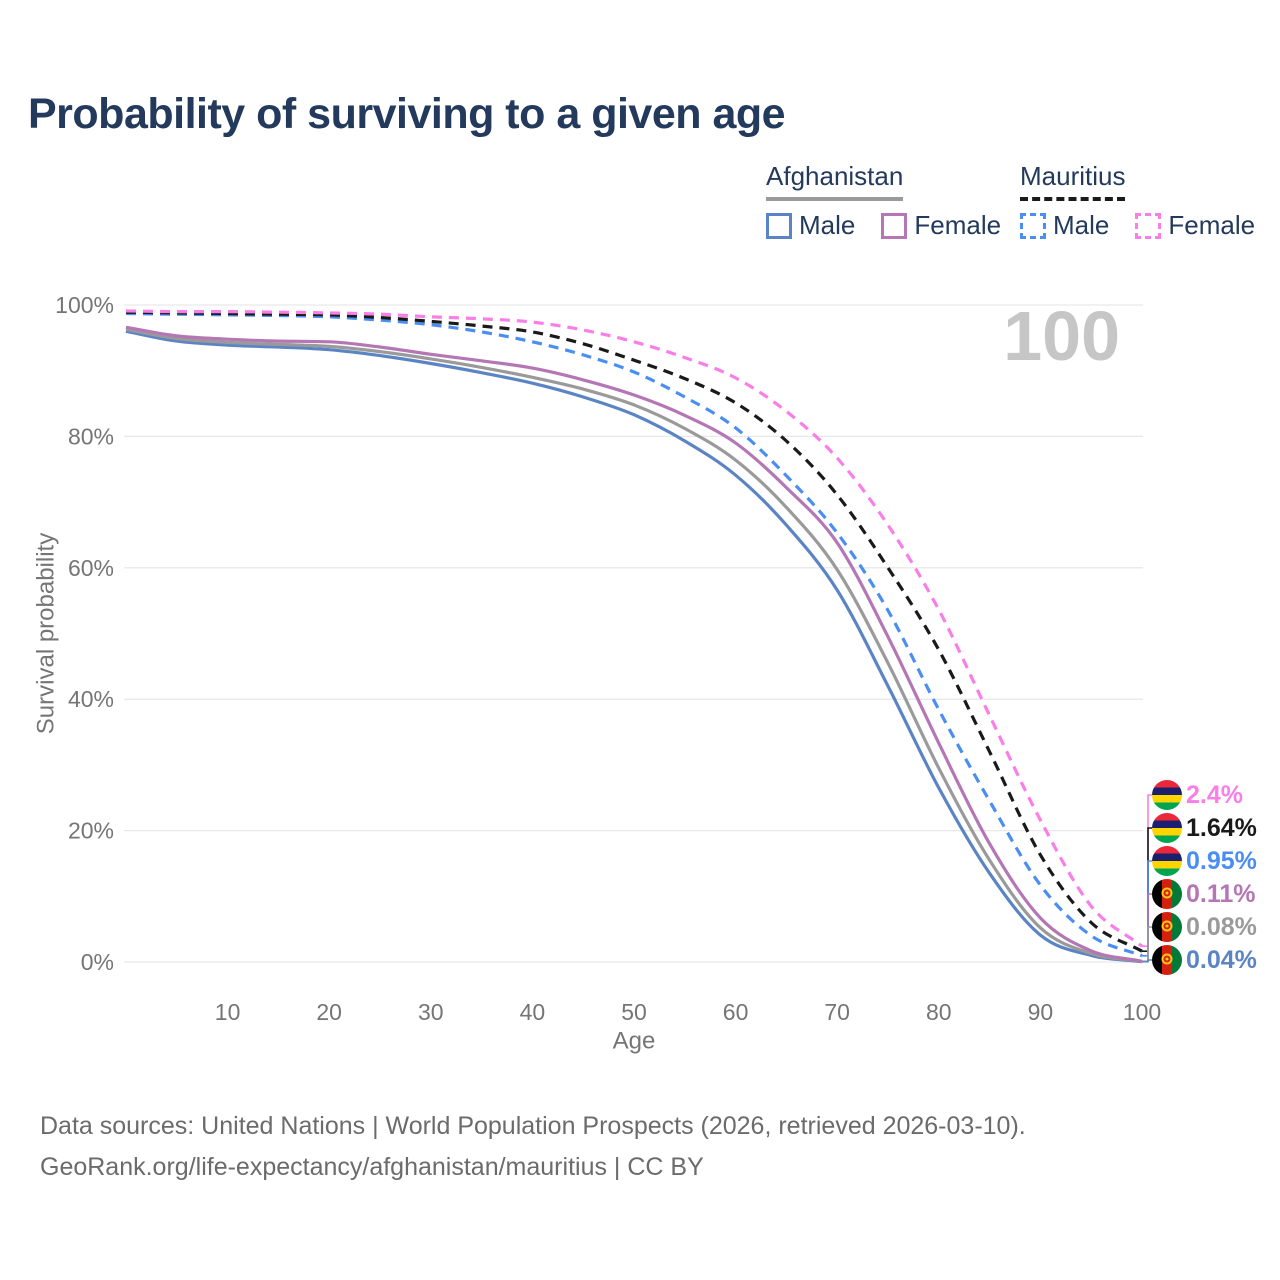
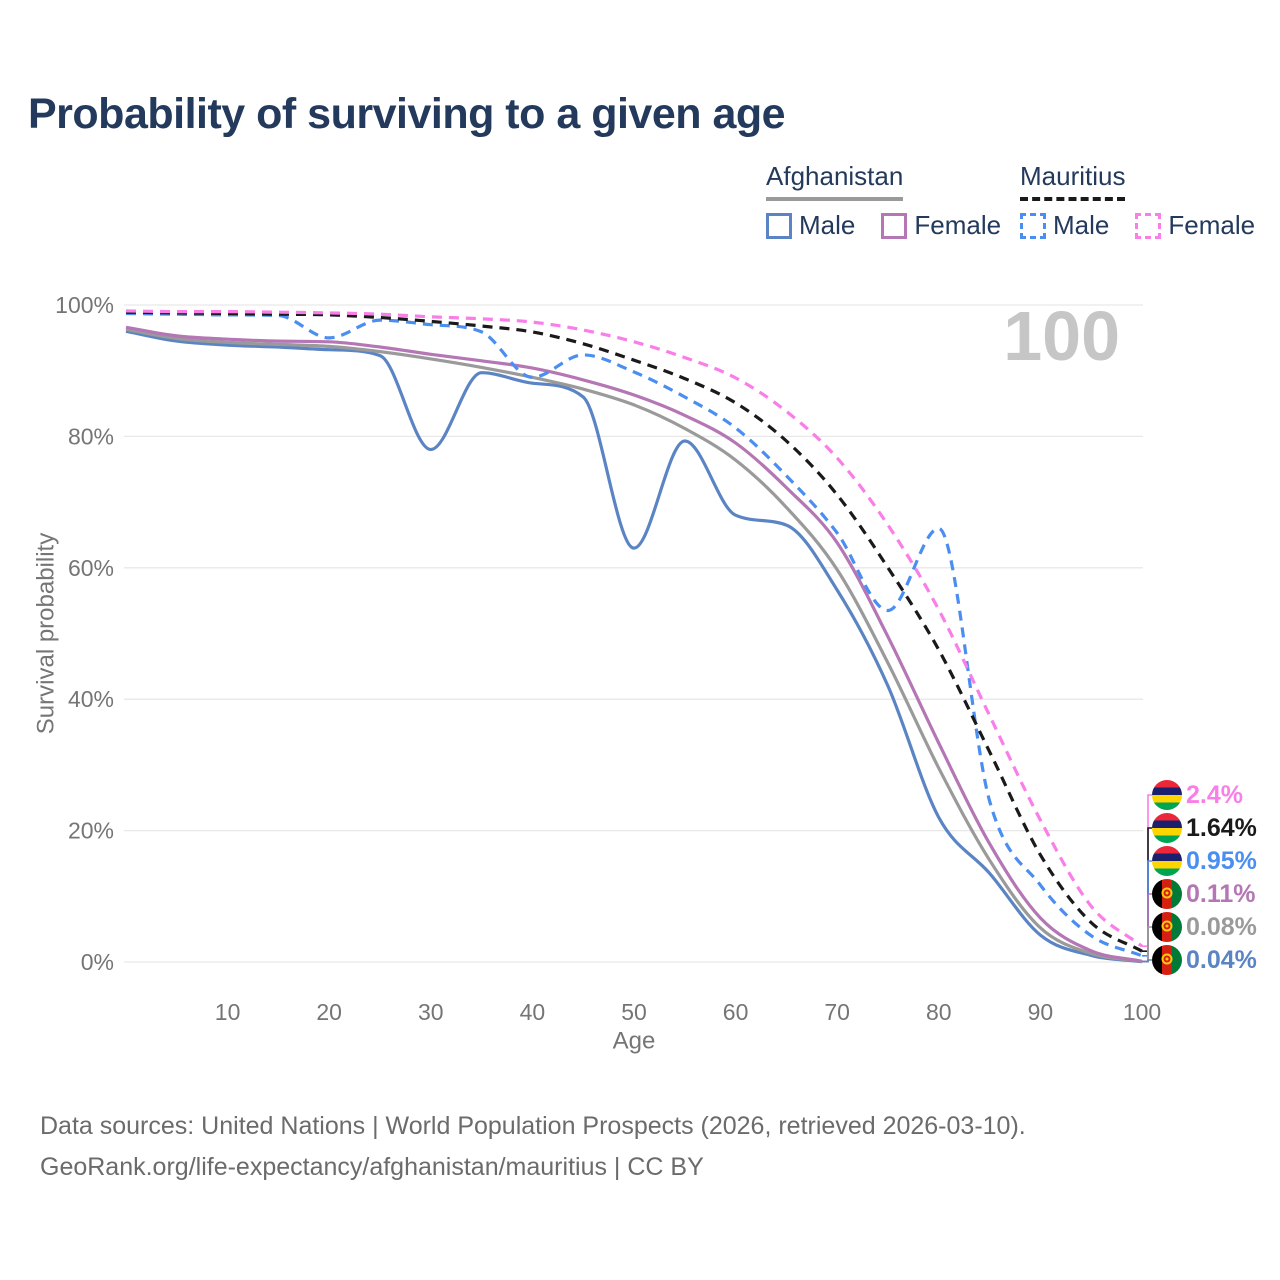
Mauritius Male/20: 98% -> 95%
Afghanistan Male/30: 91% -> 78%
Mauritius Male/40: 94% -> 89%
Afghanistan Male/50: 83% -> 63%
Afghanistan Male/60: 74% -> 68%
Mauritius Male/80: 38% -> 66%
Afghanistan Male/80: 26% -> 22%
